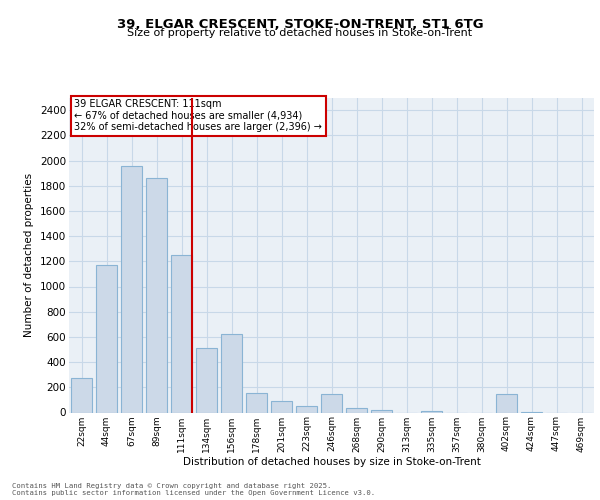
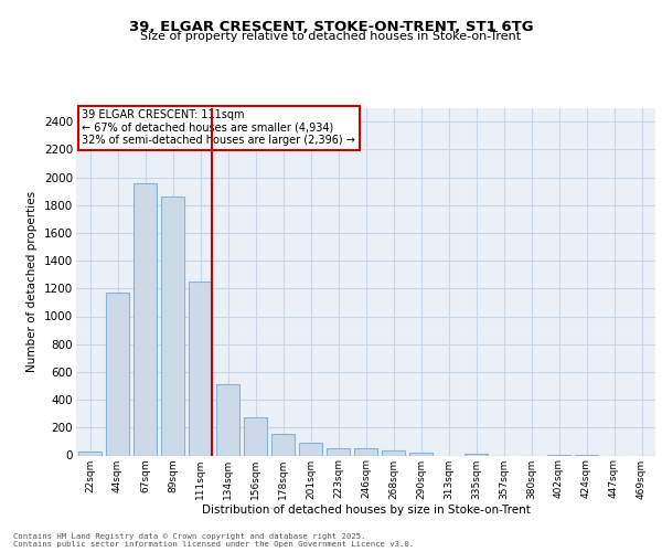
22sqm: 270 -> 30
156sqm: 620 -> 270
246sqm: 150 -> 50
402sqm: 150 -> 0
